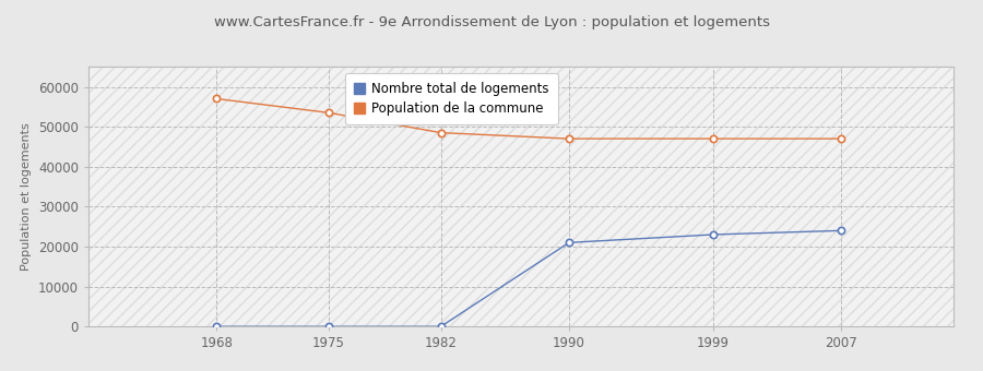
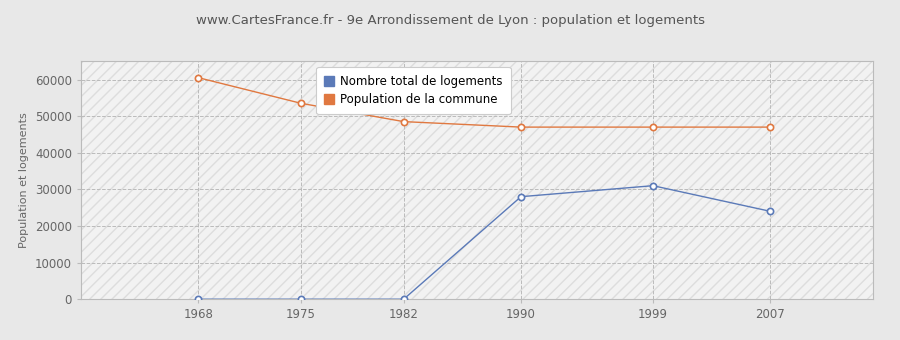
Population de la commune/1968: 57000 -> 60500
Nombre total de logements/1990: 21000 -> 28000
Nombre total de logements/1999: 23000 -> 31000
